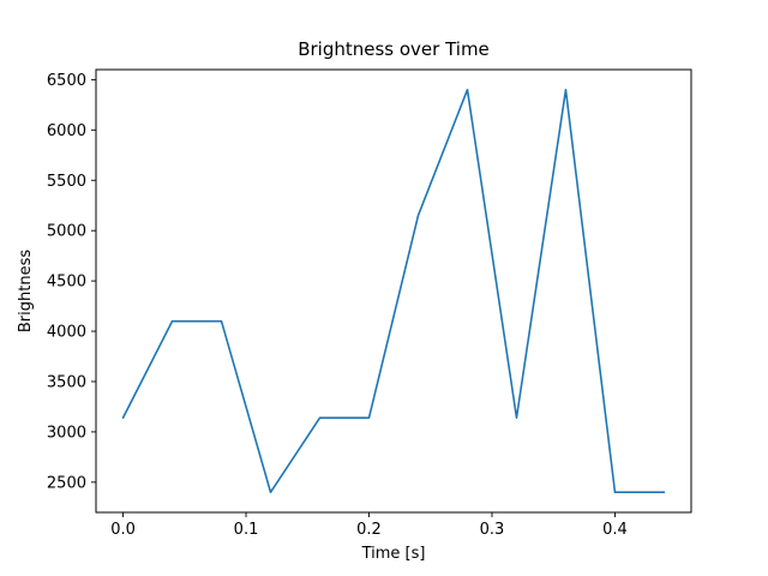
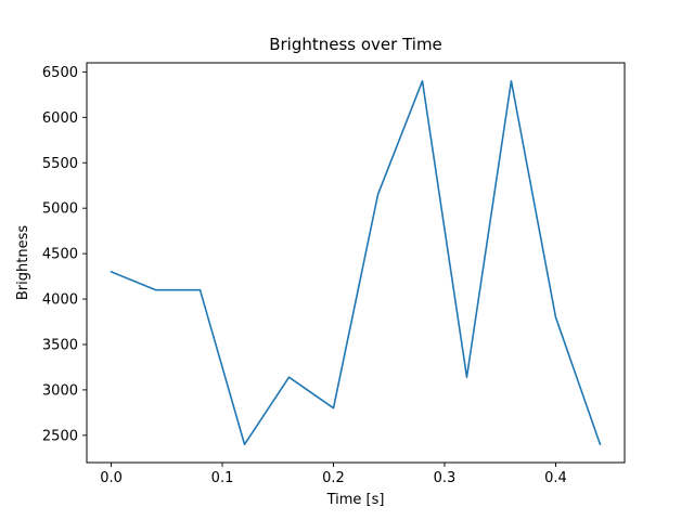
0.0: 3100 -> 4300
0.2: 3100 -> 2800
0.4: 2400 -> 3800
